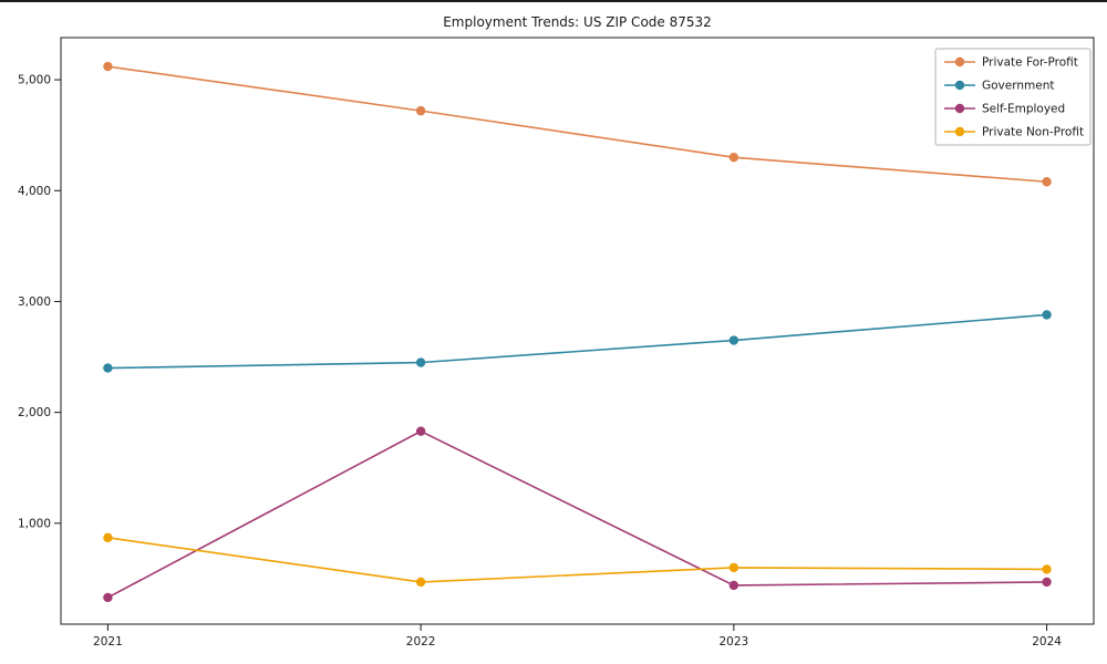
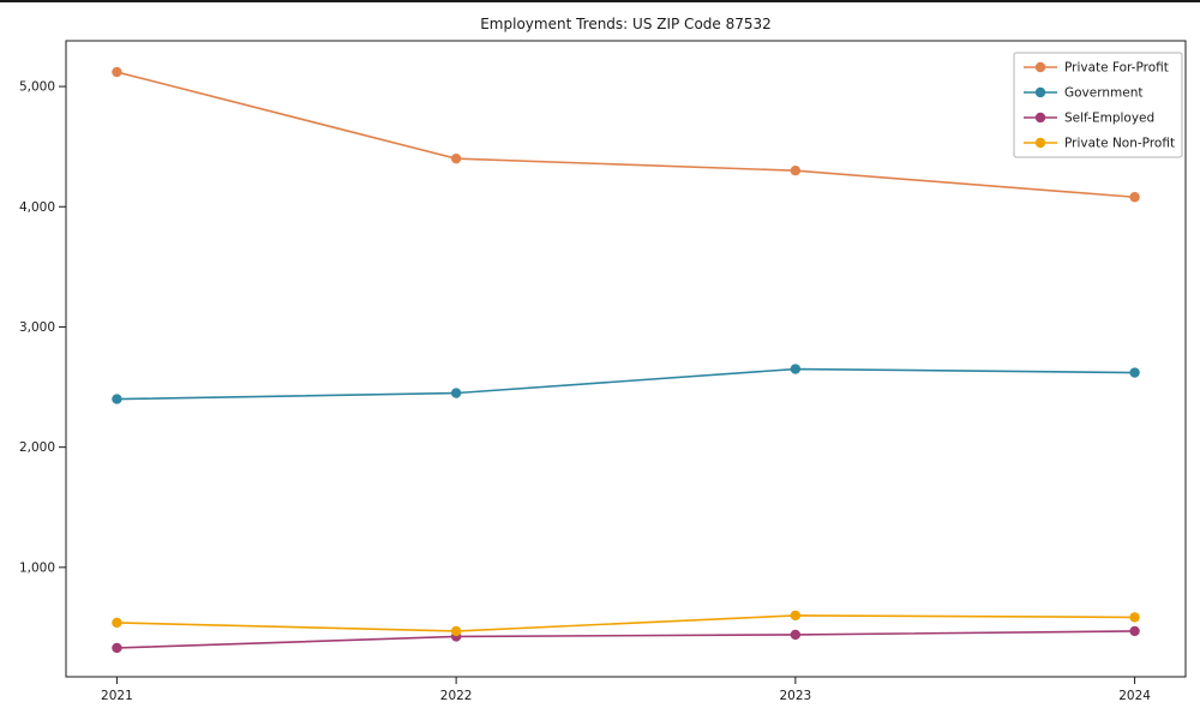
Private Non-Profit/2021: 870 -> 540
Private For-Profit/2022: 4720 -> 4400
Self-Employed/2022: 1830 -> 420
Government/2024: 2880 -> 2620
